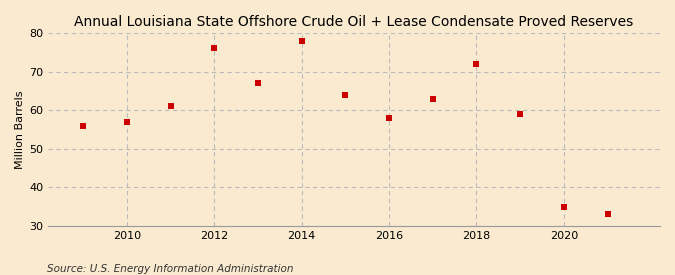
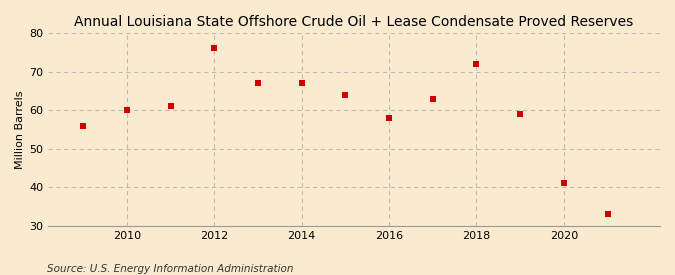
2010: 57 -> 60
2014: 78 -> 67
2020: 35 -> 41
